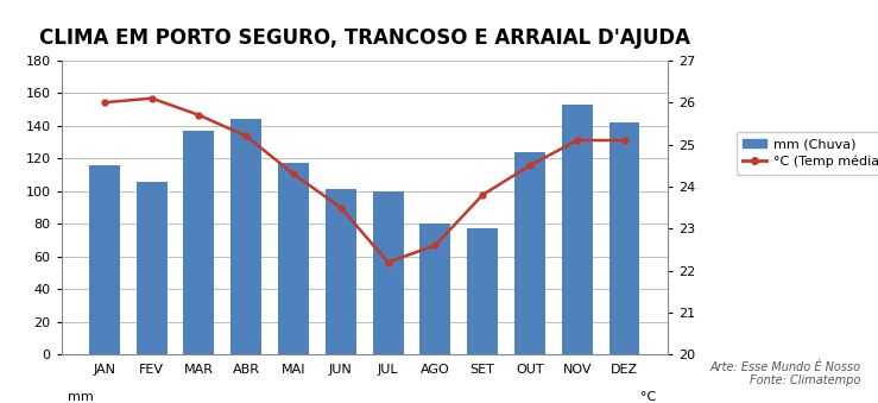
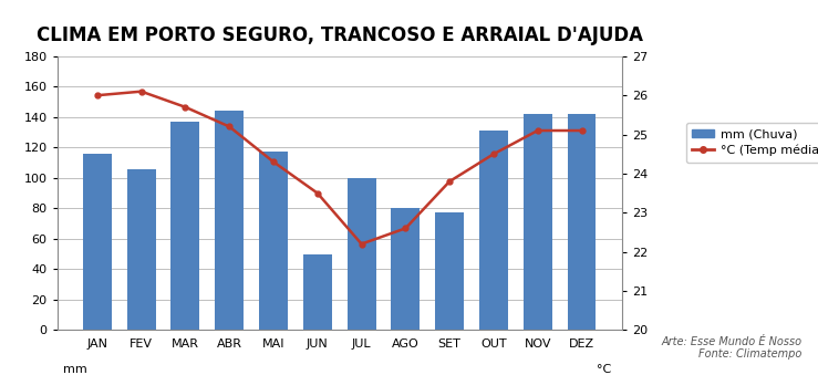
mm (Chuva)/JUN: 101 -> 50
mm (Chuva)/OUT: 124 -> 131
mm (Chuva)/NOV: 153 -> 142
